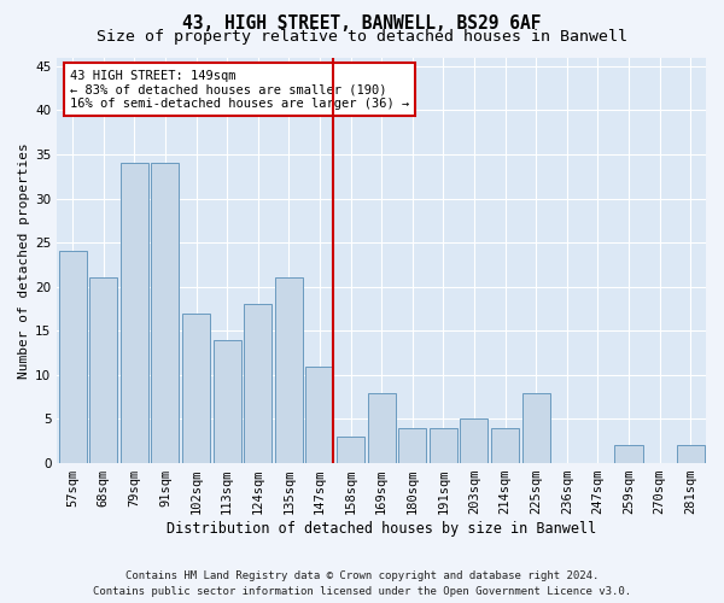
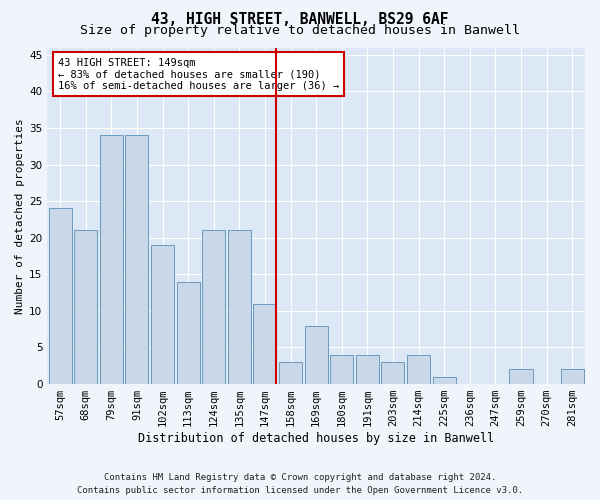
102sqm: 17 -> 19
124sqm: 18 -> 21
203sqm: 5 -> 3
225sqm: 8 -> 1
